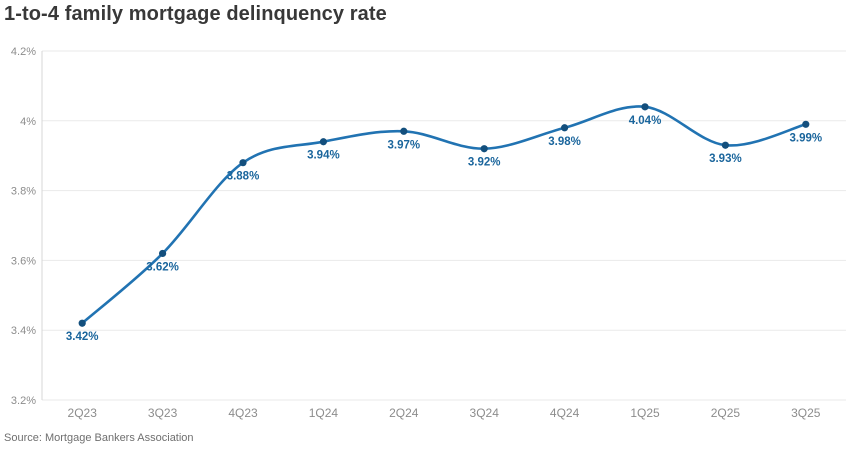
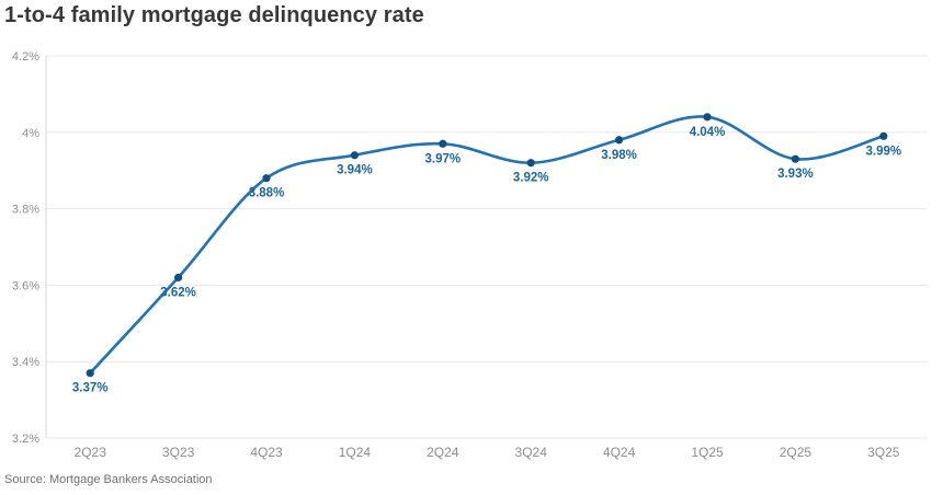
2Q23: 3.42% -> 3.37%
